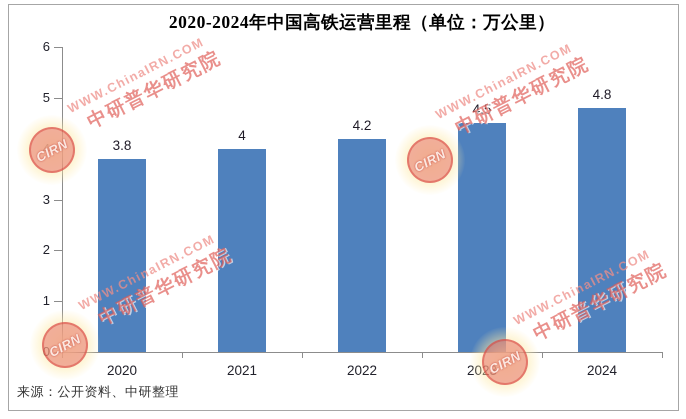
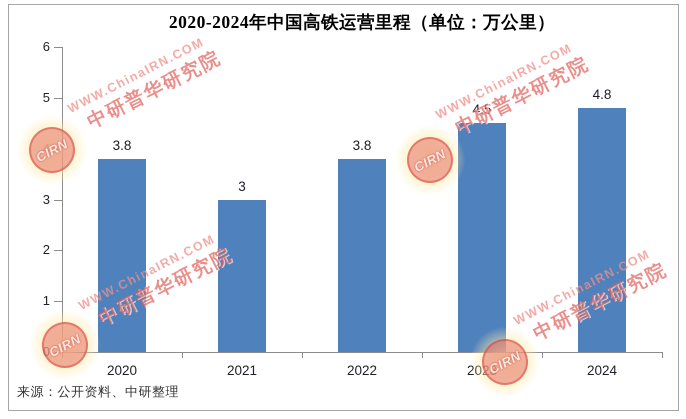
2021: 4 -> 3
2022: 4.2 -> 3.8
